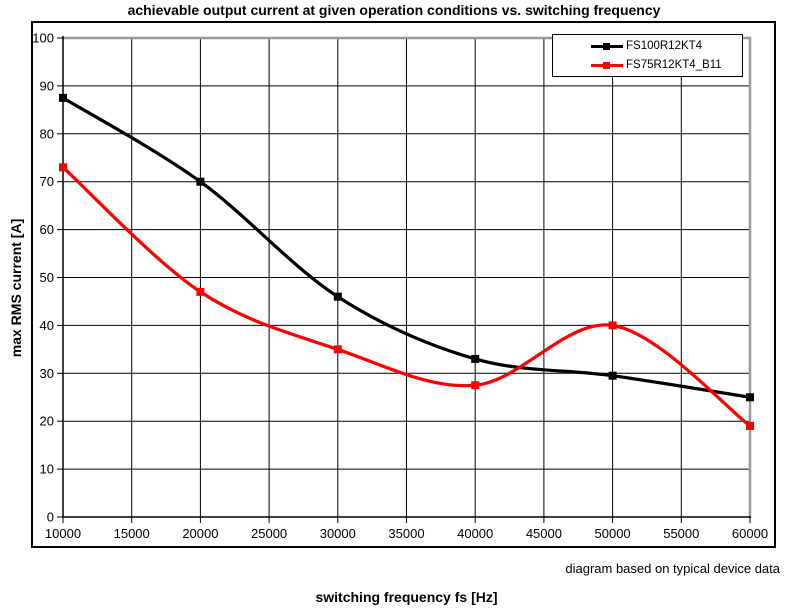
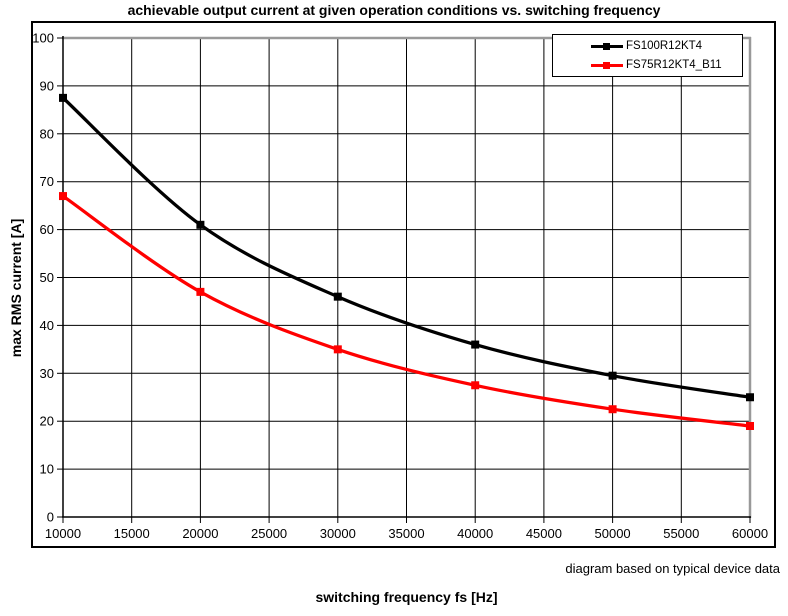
FS75R12KT4_B11/10000: 73 -> 67
FS100R12KT4/20000: 70 -> 61
FS100R12KT4/40000: 33 -> 36
FS75R12KT4_B11/50000: 40 -> 22
